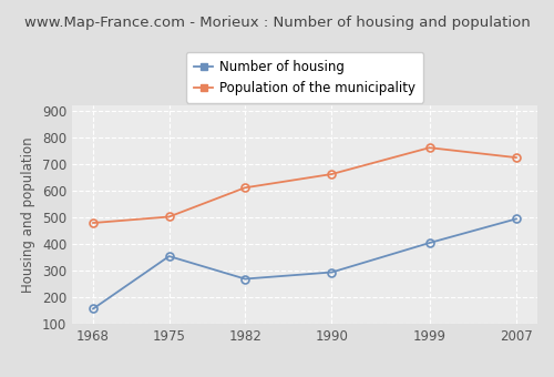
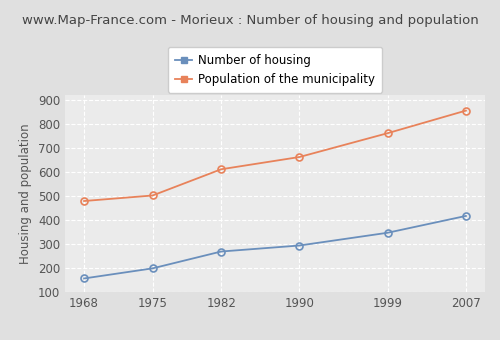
Number of housing/1975: 355 -> 200
Number of housing/1999: 405 -> 348
Number of housing/2007: 495 -> 418
Population of the municipality/2007: 725 -> 856
